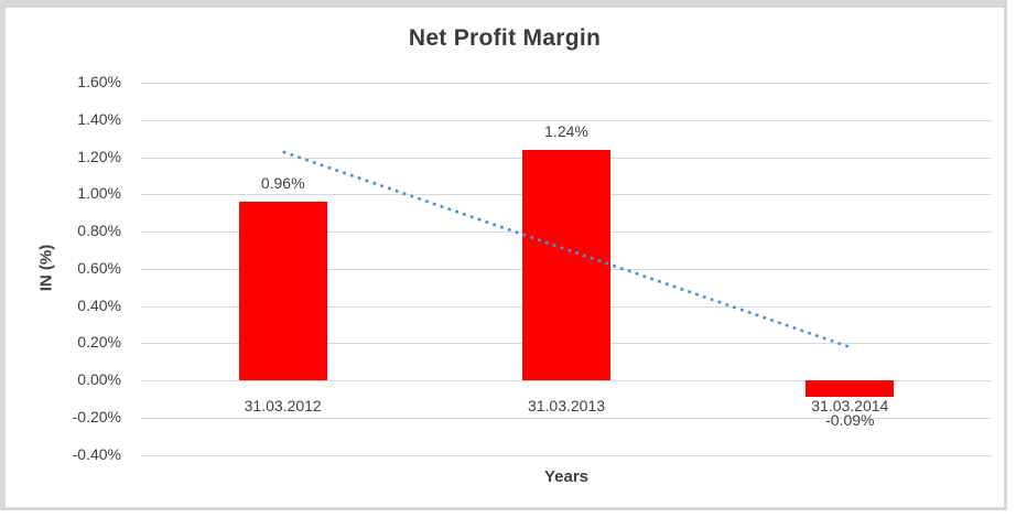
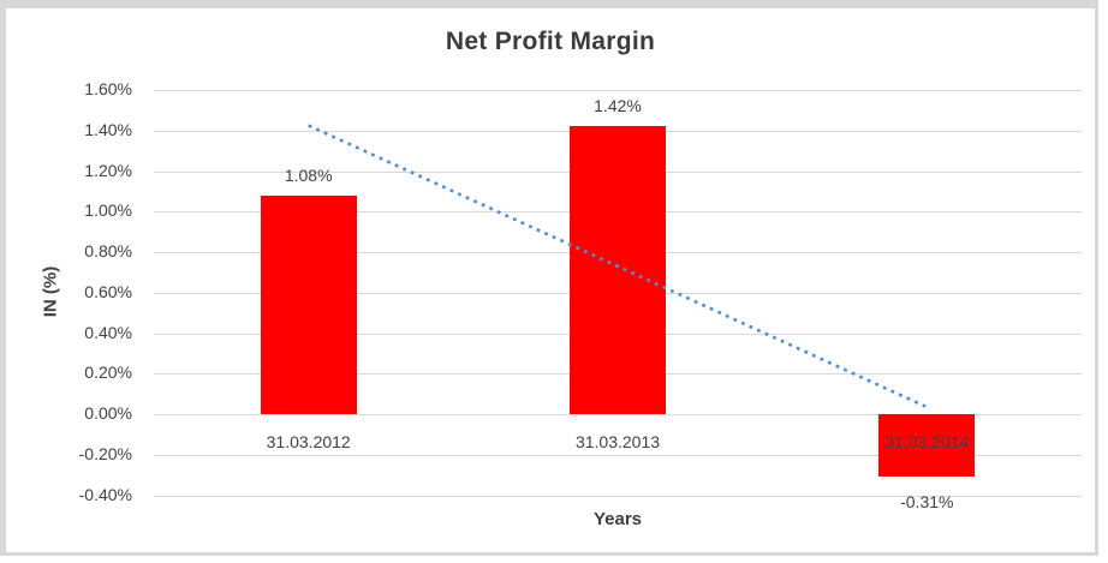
31.03.2012: 0.96% -> 1.08%
31.03.2013: 1.24% -> 1.42%
31.03.2014: -0.09% -> -0.31%
